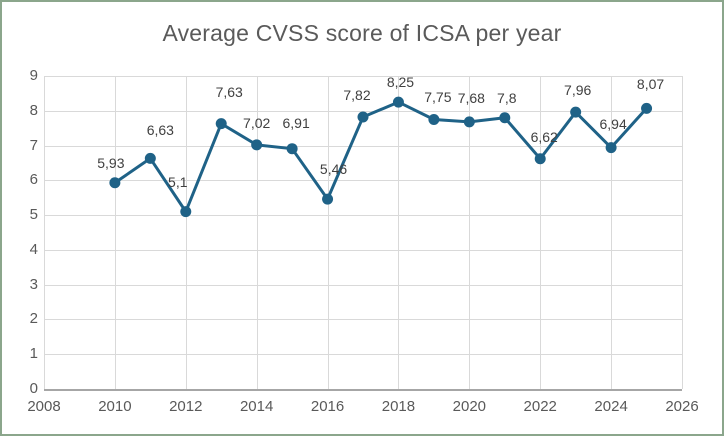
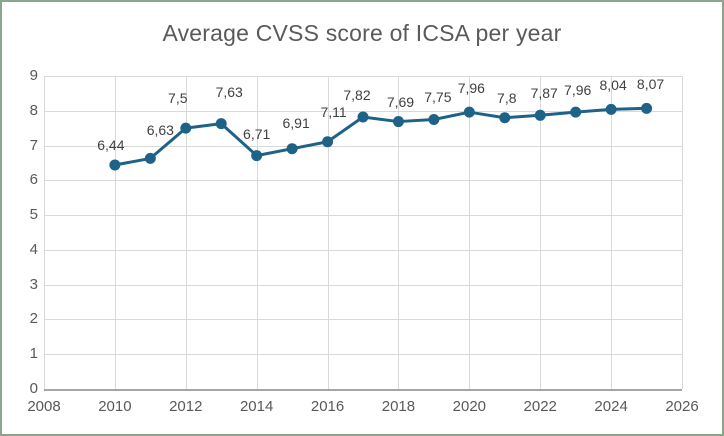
2010: 5,93 -> 6,44
2012: 5,1 -> 7,5
2014: 7,02 -> 6,71
2016: 5,46 -> 7,11
2018: 8,25 -> 7,69
2020: 7,68 -> 7,96
2022: 6,62 -> 7,87
2024: 6,94 -> 8,04
